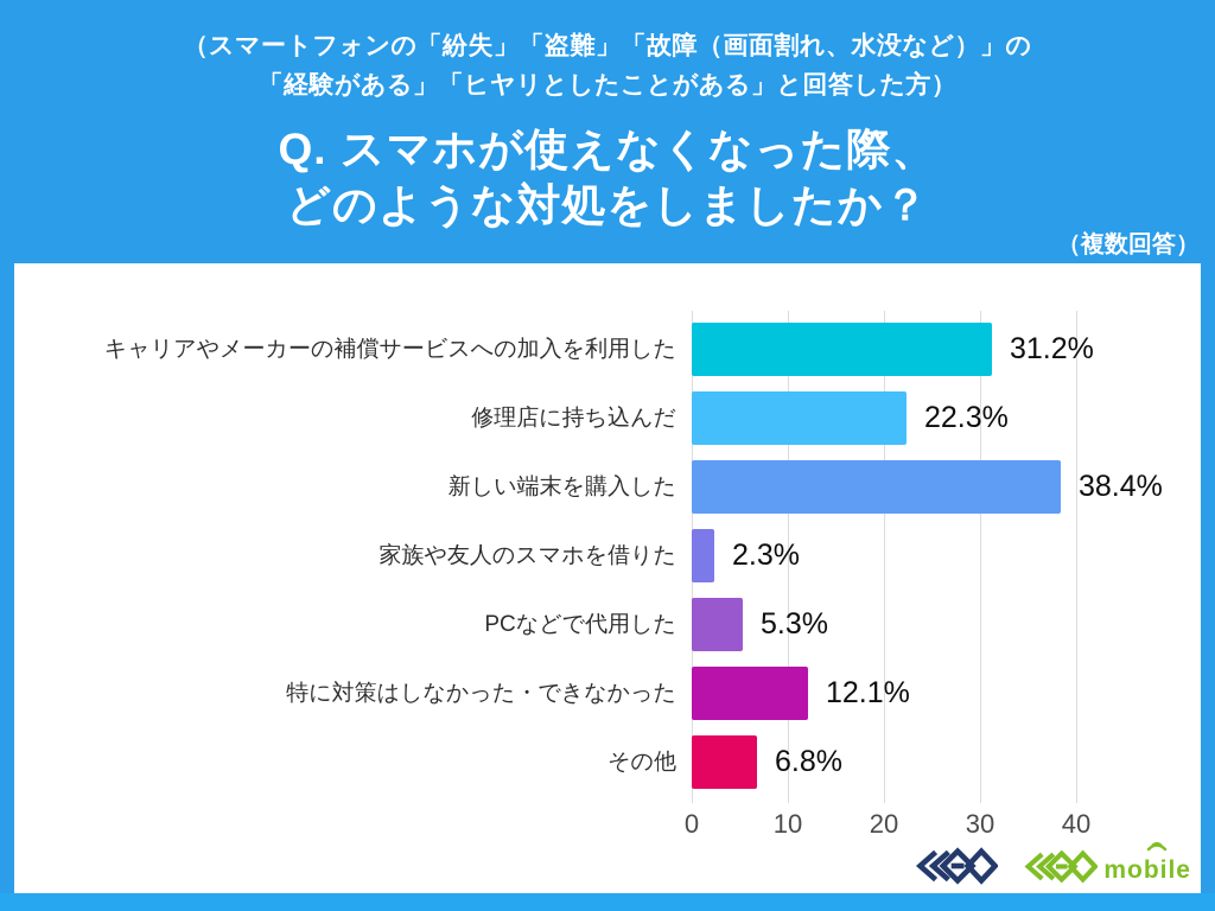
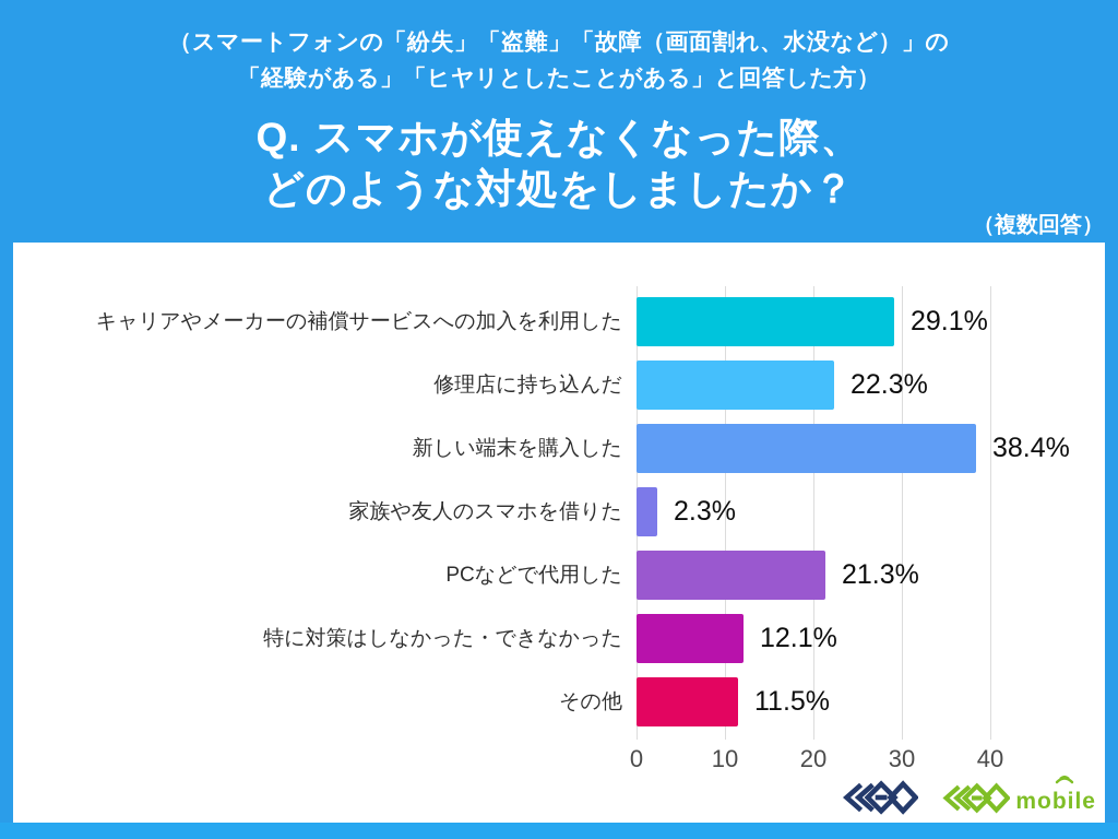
キャリアやメーカーの補償サービスへの加入を利用した: 31.2% -> 29.1%
PCなどで代用した: 5.3% -> 21.3%
その他: 6.8% -> 11.5%
